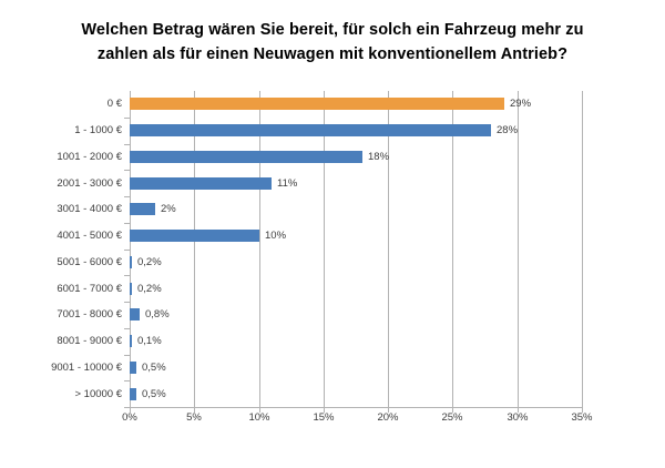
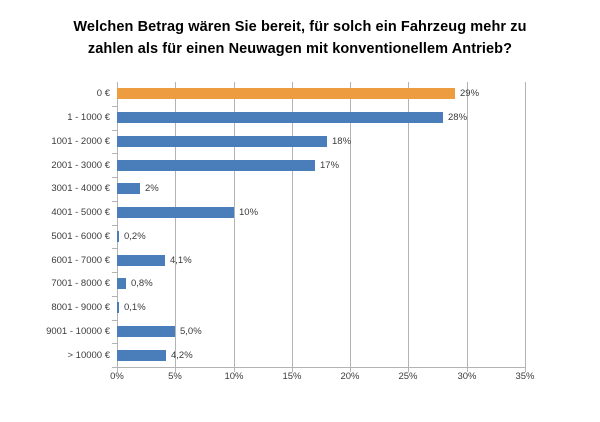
2001 - 3000 €: 11% -> 17%
6001 - 7000 €: 0,2% -> 4,1%
9001 - 10000 €: 0,5% -> 5,0%
> 10000 €: 0,5% -> 4,2%
